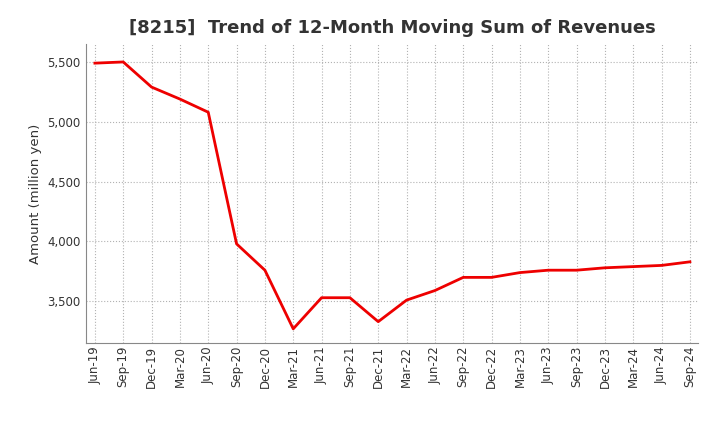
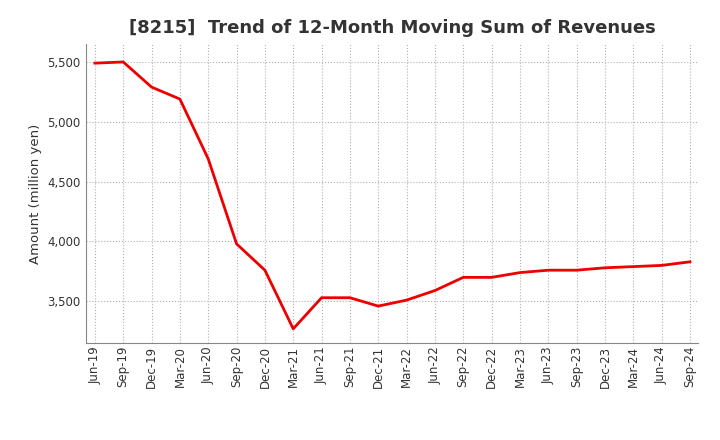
Jun-20: 5,080 -> 4,690
Dec-21: 3,330 -> 3,460
